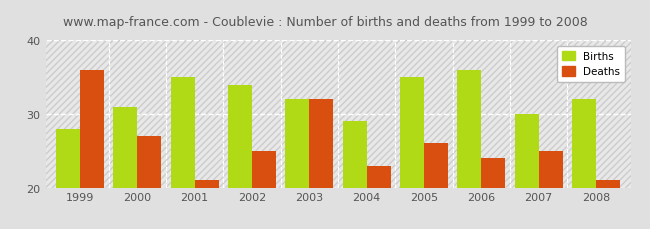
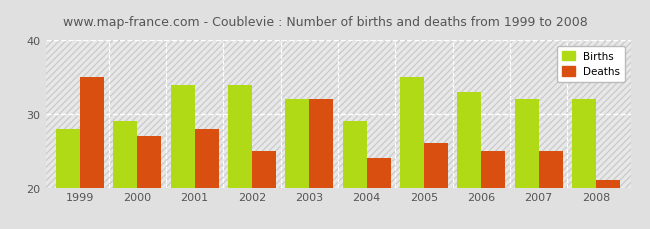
Deaths/1999: 36 -> 35
Births/2000: 31 -> 29
Births/2001: 35 -> 34
Deaths/2001: 21 -> 28
Deaths/2004: 23 -> 24
Births/2006: 36 -> 33
Deaths/2006: 24 -> 25
Births/2007: 30 -> 32
